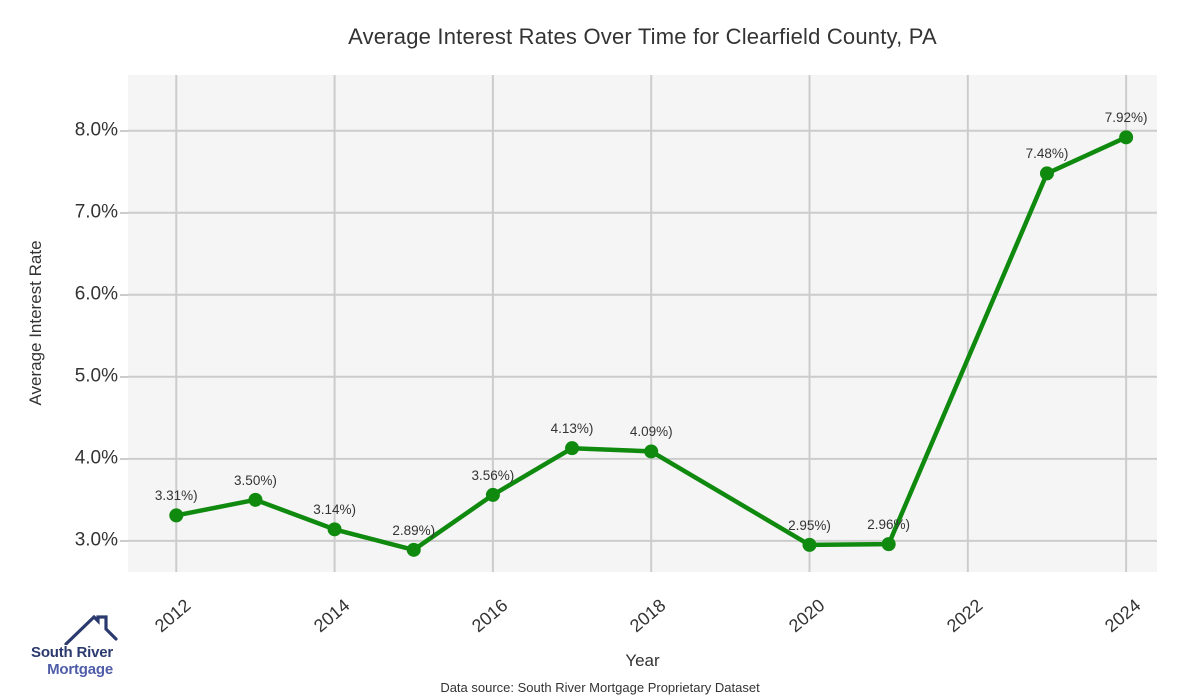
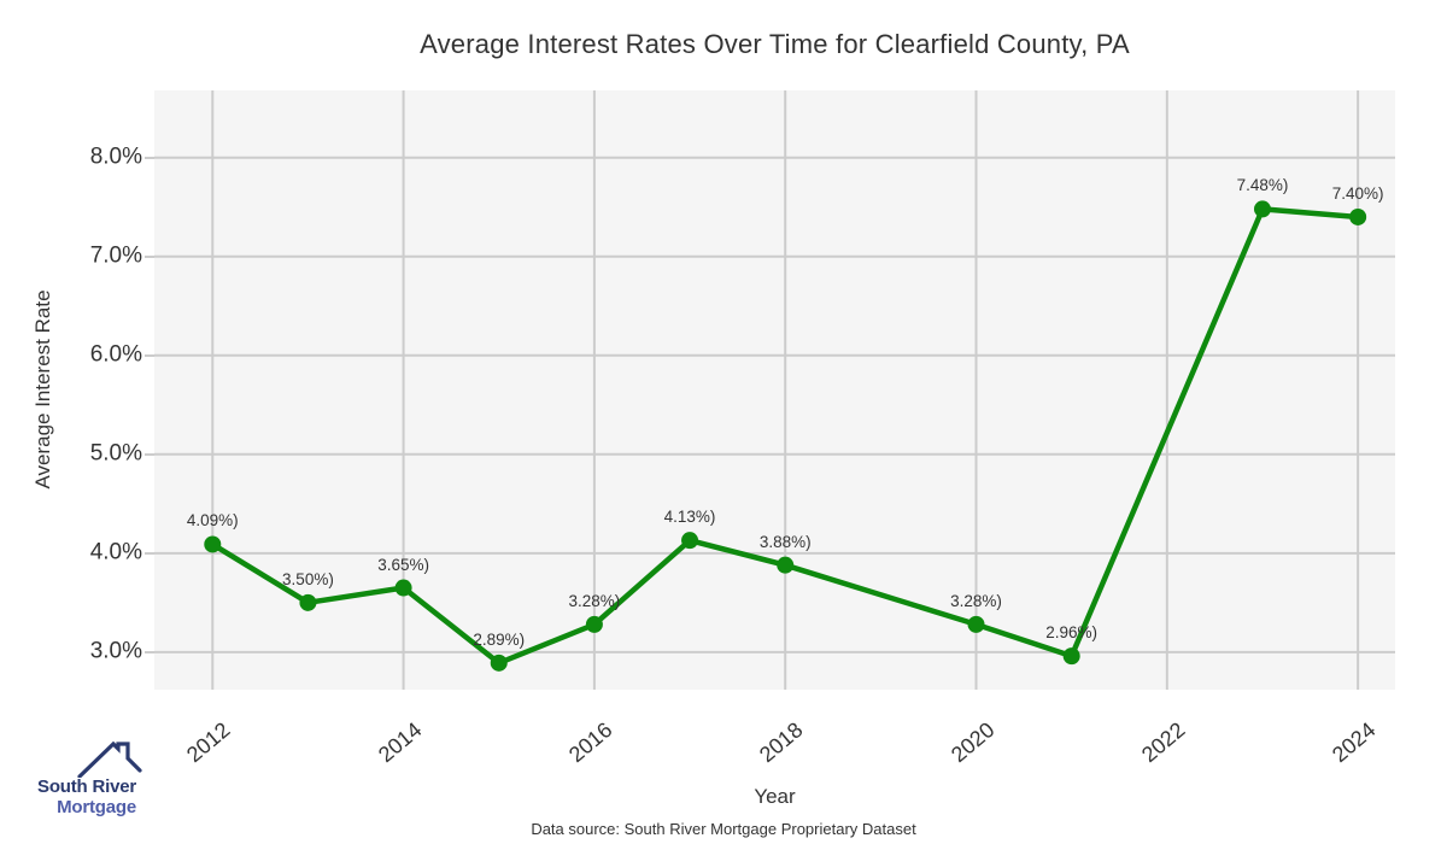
2012: 3.31% -> 4.09%
2014: 3.14% -> 3.65%
2016: 3.56% -> 3.28%
2018: 4.09% -> 3.88%
2020: 2.95% -> 3.28%
2024: 7.92% -> 7.40%
